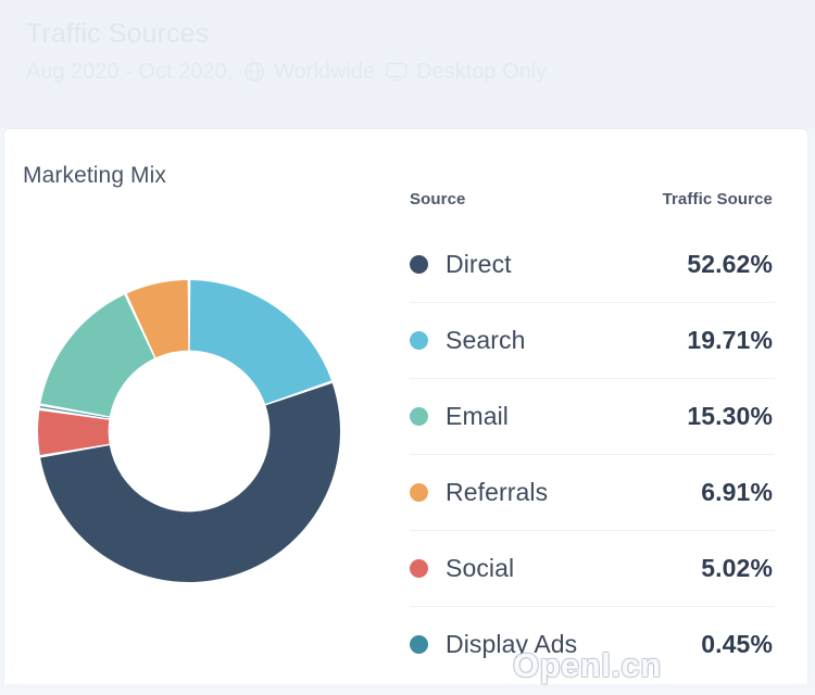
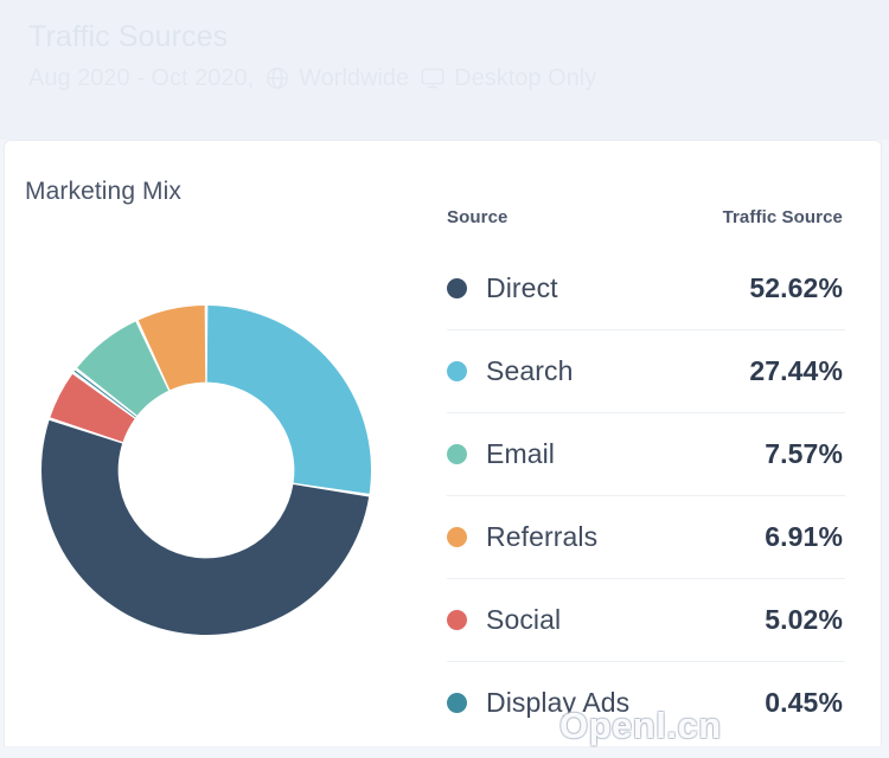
Search: 19.71% -> 27.44%
Email: 15.30% -> 7.57%
